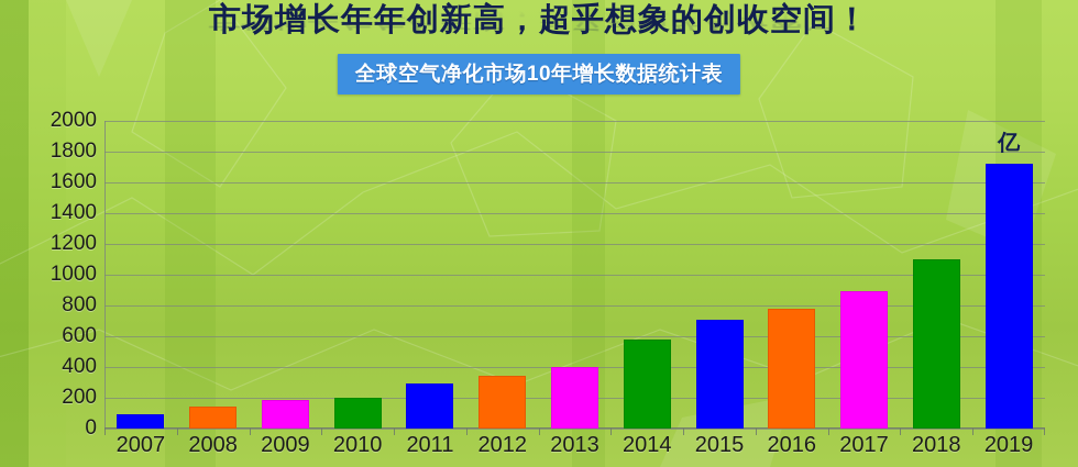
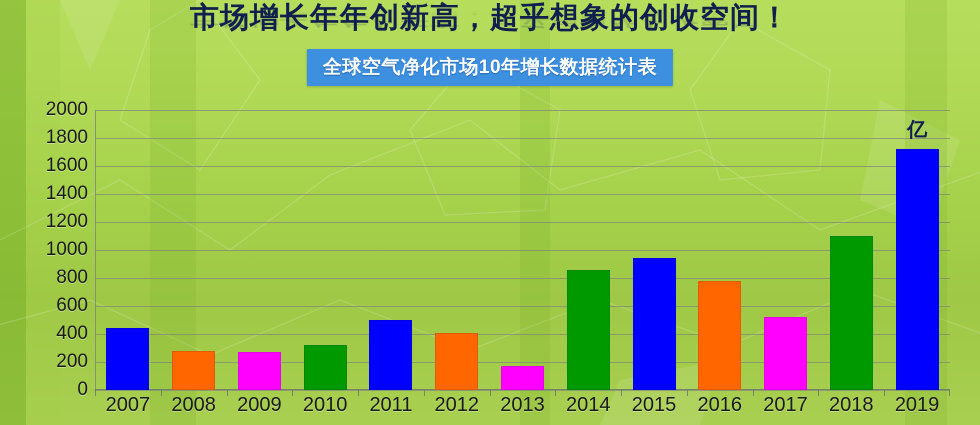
2007: 90 -> 440
2008: 140 -> 280
2009: 180 -> 270
2010: 200 -> 320
2011: 290 -> 500
2012: 340 -> 410
2013: 400 -> 170
2014: 580 -> 860
2015: 710 -> 940
2017: 890 -> 520
